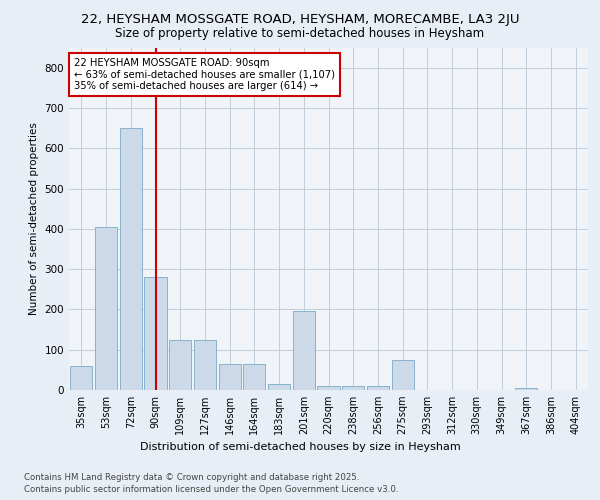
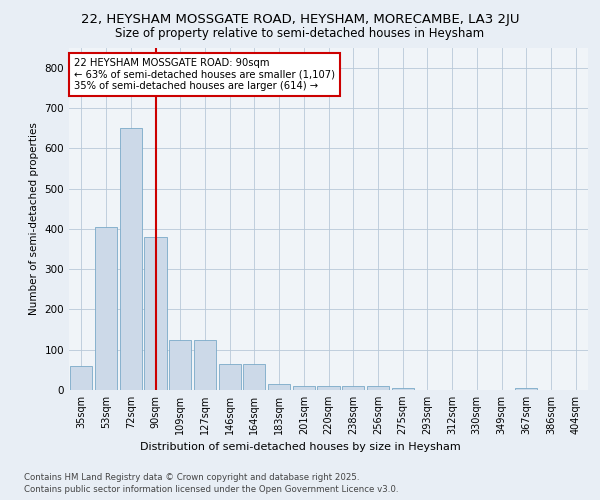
90sqm: 280 -> 380
201sqm: 195 -> 10
275sqm: 75 -> 5
